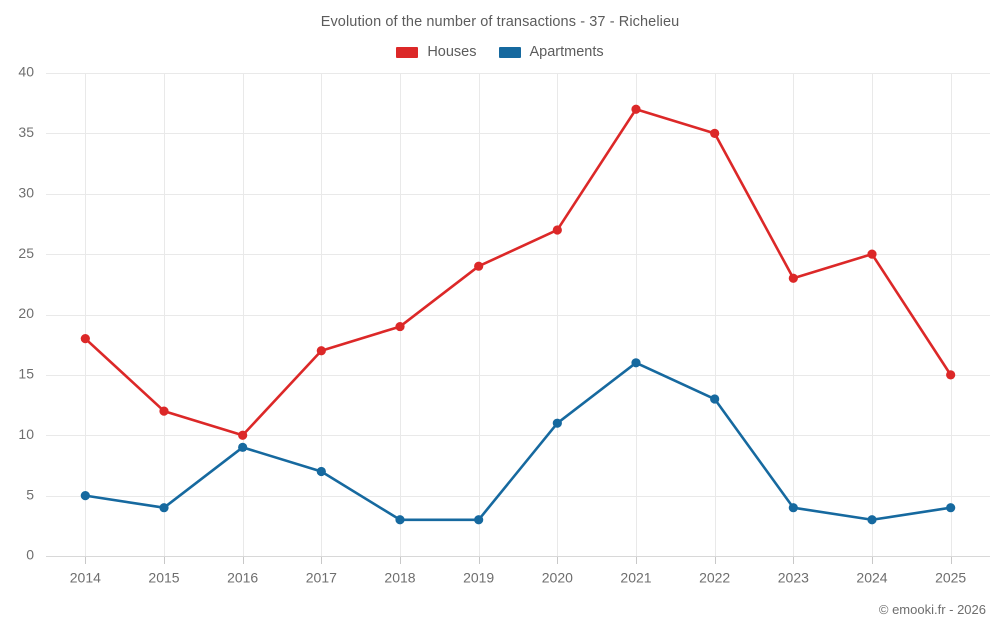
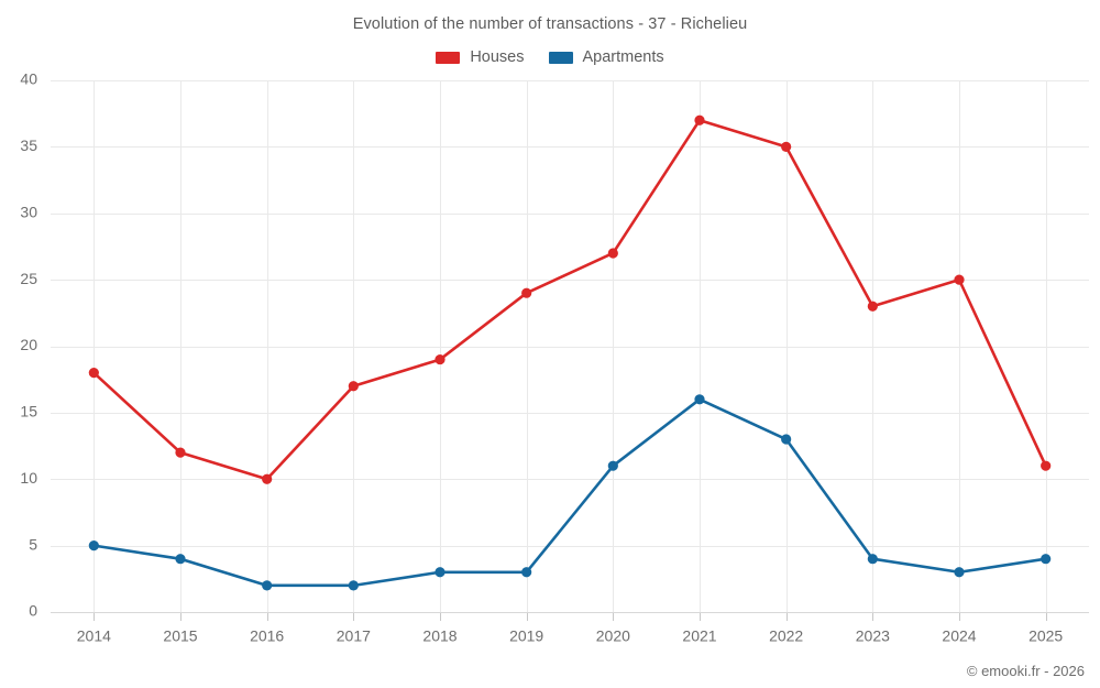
Apartments/2016: 9 -> 2
Apartments/2017: 7 -> 2
Houses/2025: 15 -> 11
